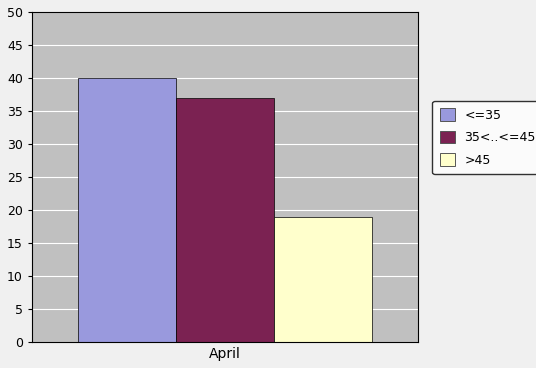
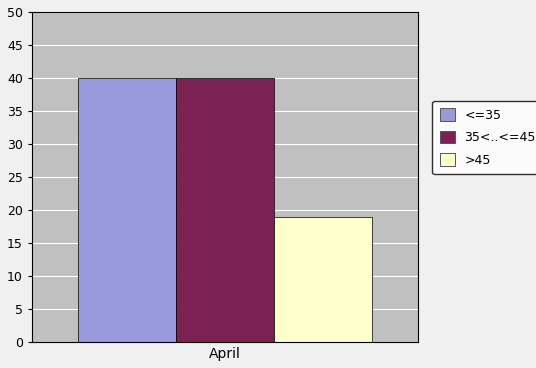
April: 37 -> 40
